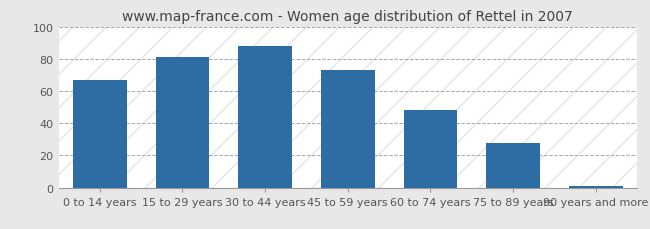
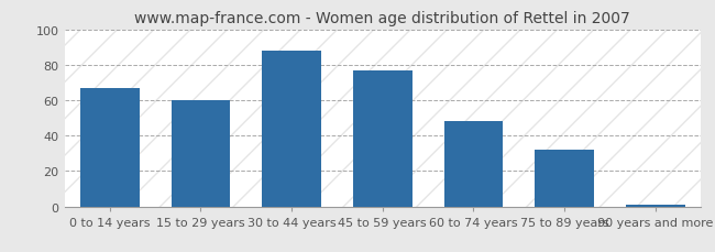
15 to 29 years: 81 -> 60
45 to 59 years: 73 -> 77
75 to 89 years: 28 -> 32
